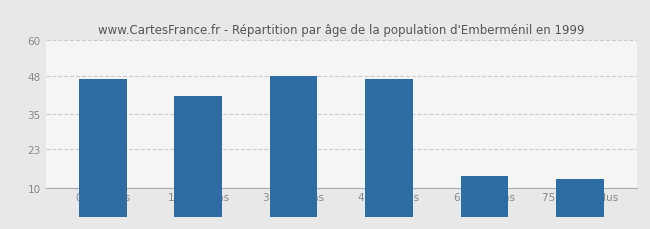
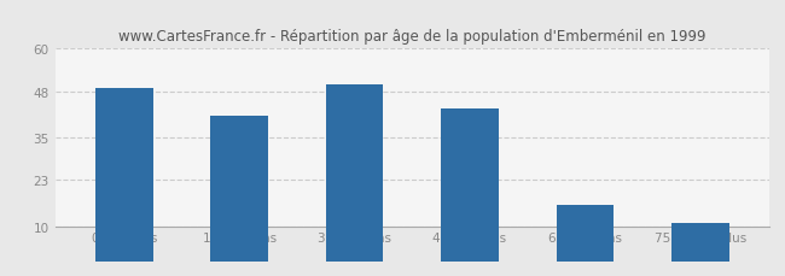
0 à 14 ans: 47 -> 49
30 à 44 ans: 48 -> 50
45 à 59 ans: 47 -> 43
60 à 74 ans: 14 -> 16
75 ans ou plus: 13 -> 11
